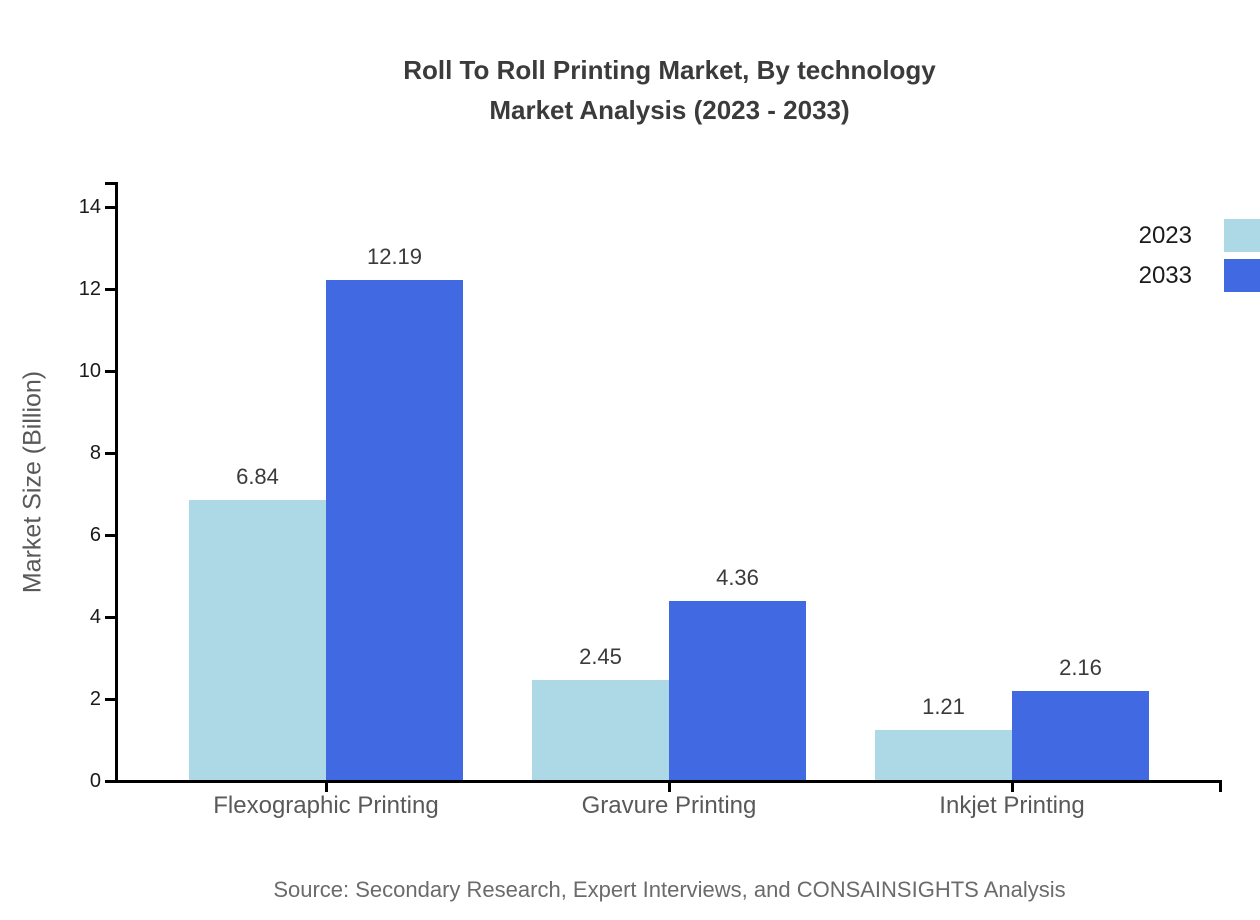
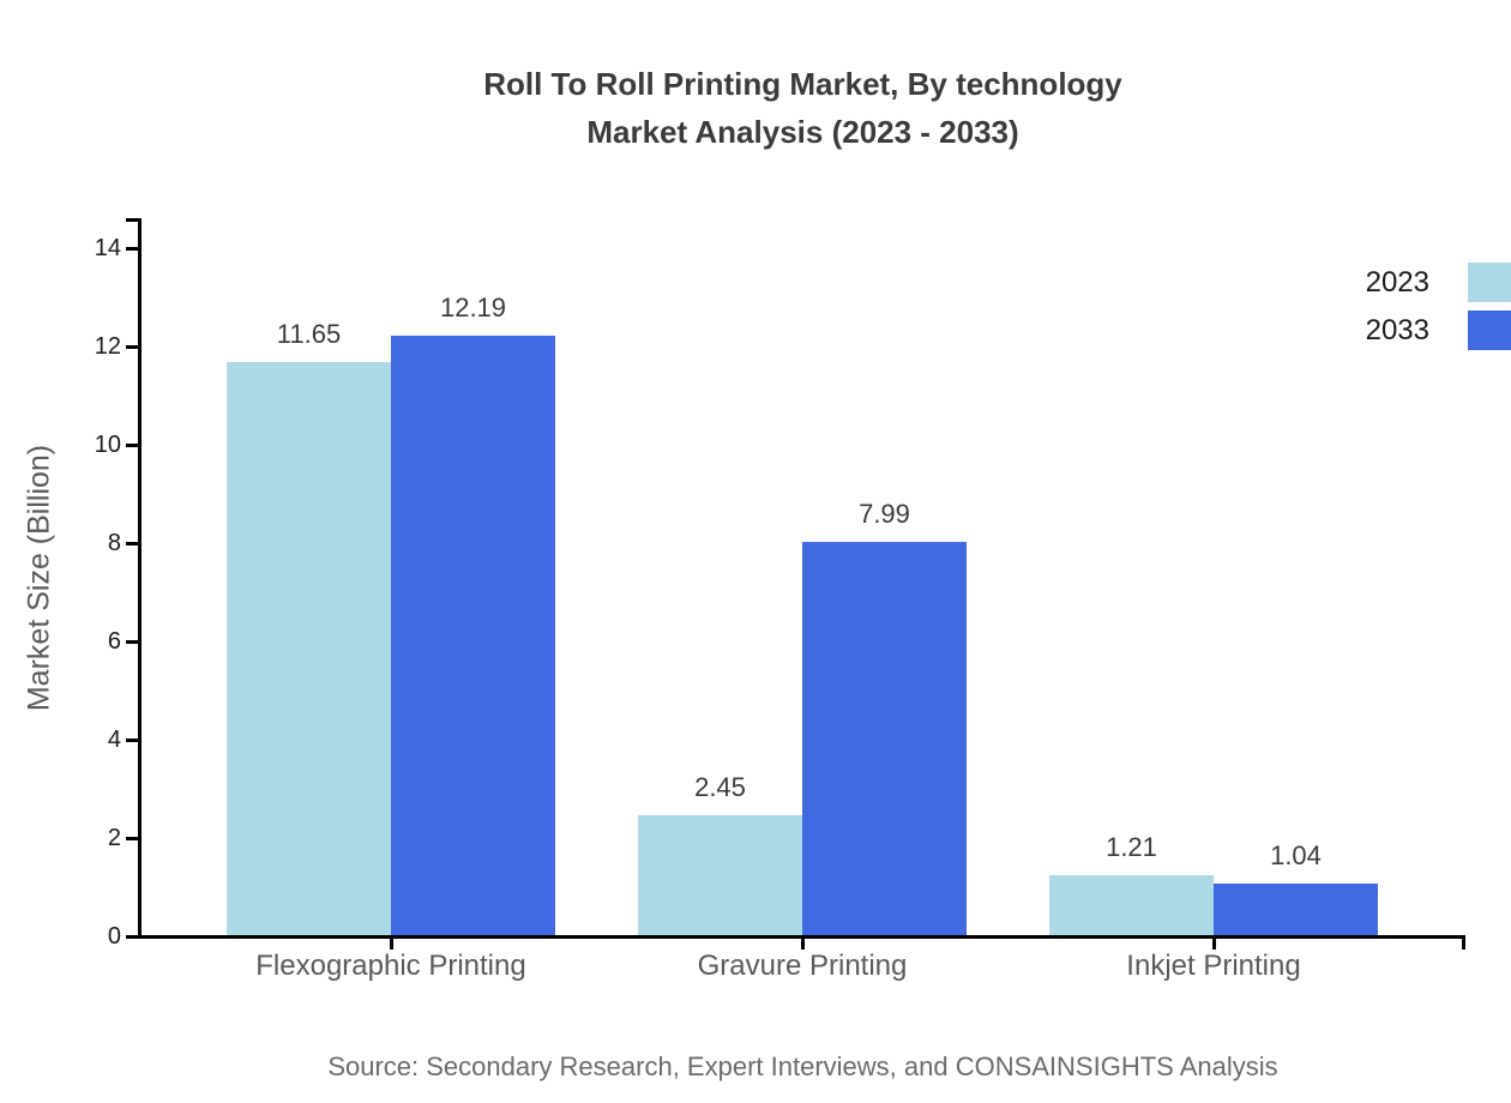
2023/Flexographic Printing: 6.84 -> 11.65
2033/Gravure Printing: 4.36 -> 7.99
2033/Inkjet Printing: 2.16 -> 1.04
